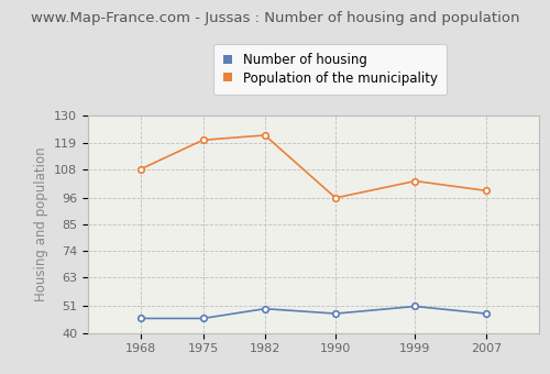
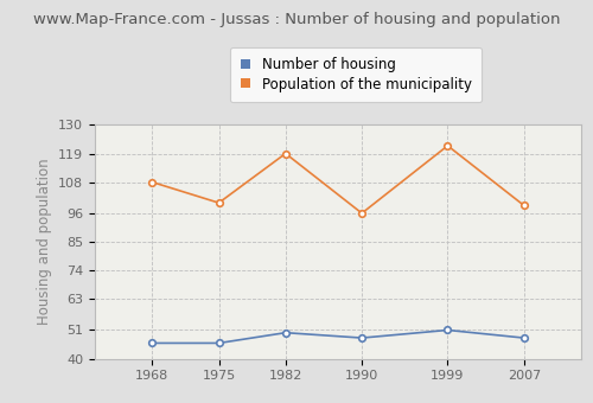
Population of the municipality/1975: 120 -> 100
Population of the municipality/1982: 122 -> 119
Population of the municipality/1999: 103 -> 122
